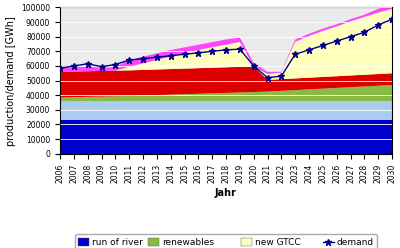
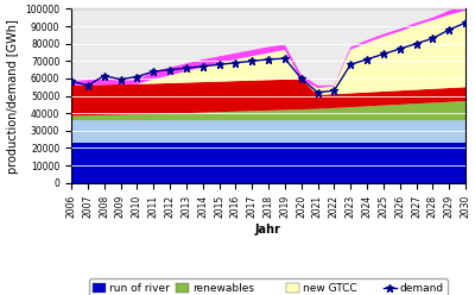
demand/2007: 60000 -> 56000
